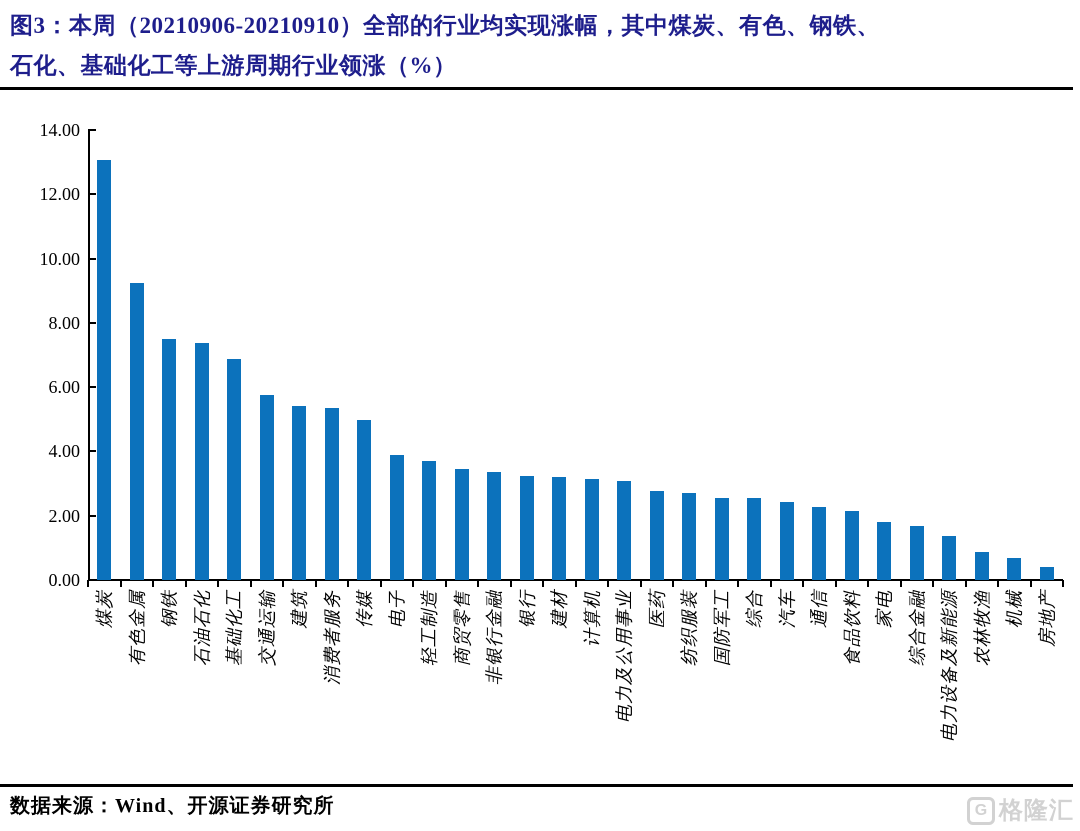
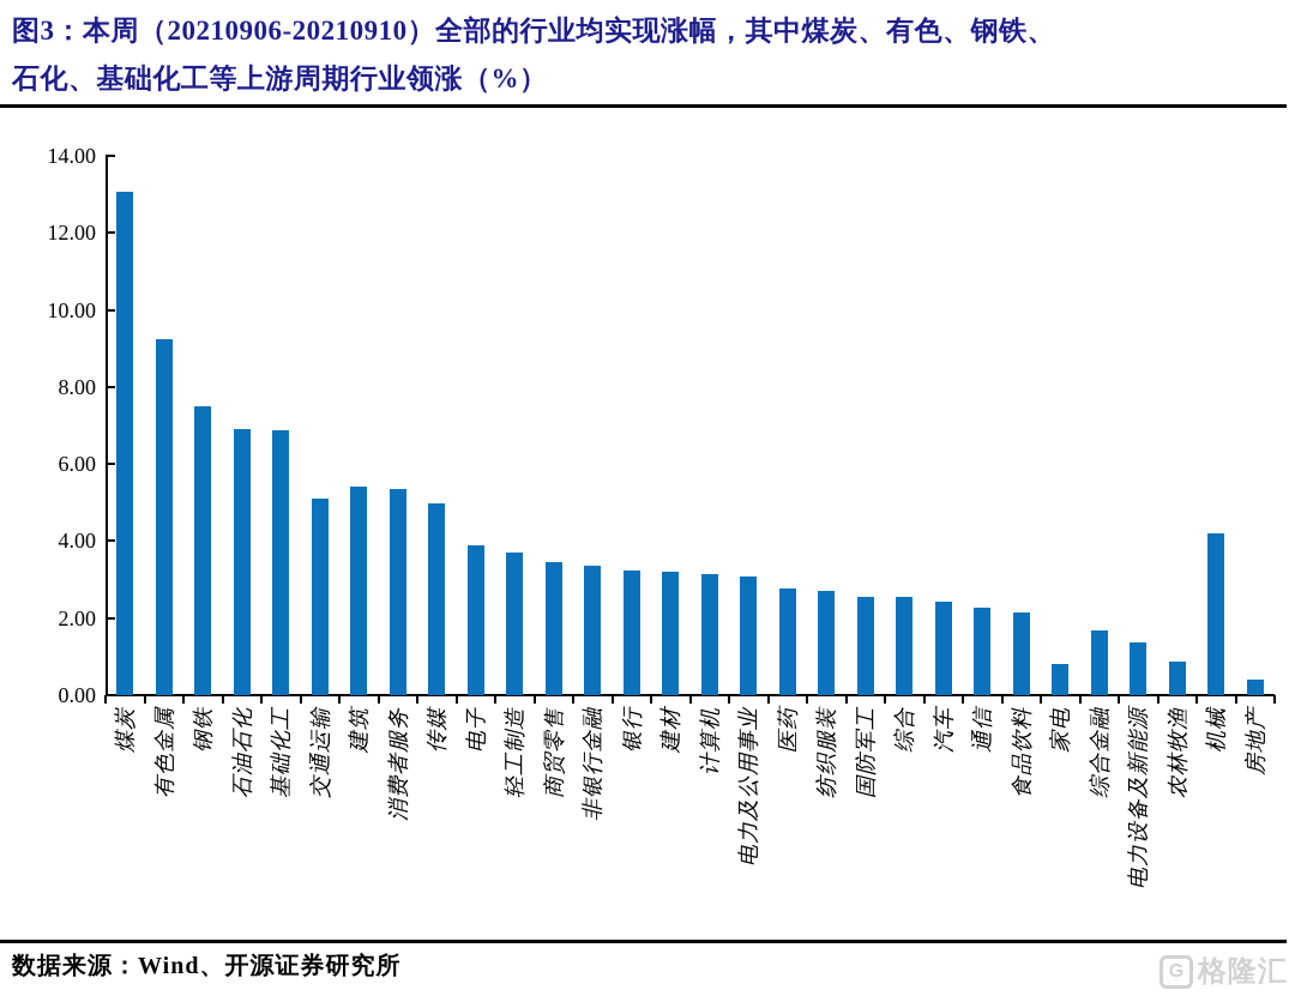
石油石化: 7.4 -> 6.9
交通运输: 5.8 -> 5.1
家电: 1.8 -> 0.8
机械: 0.7 -> 4.2
